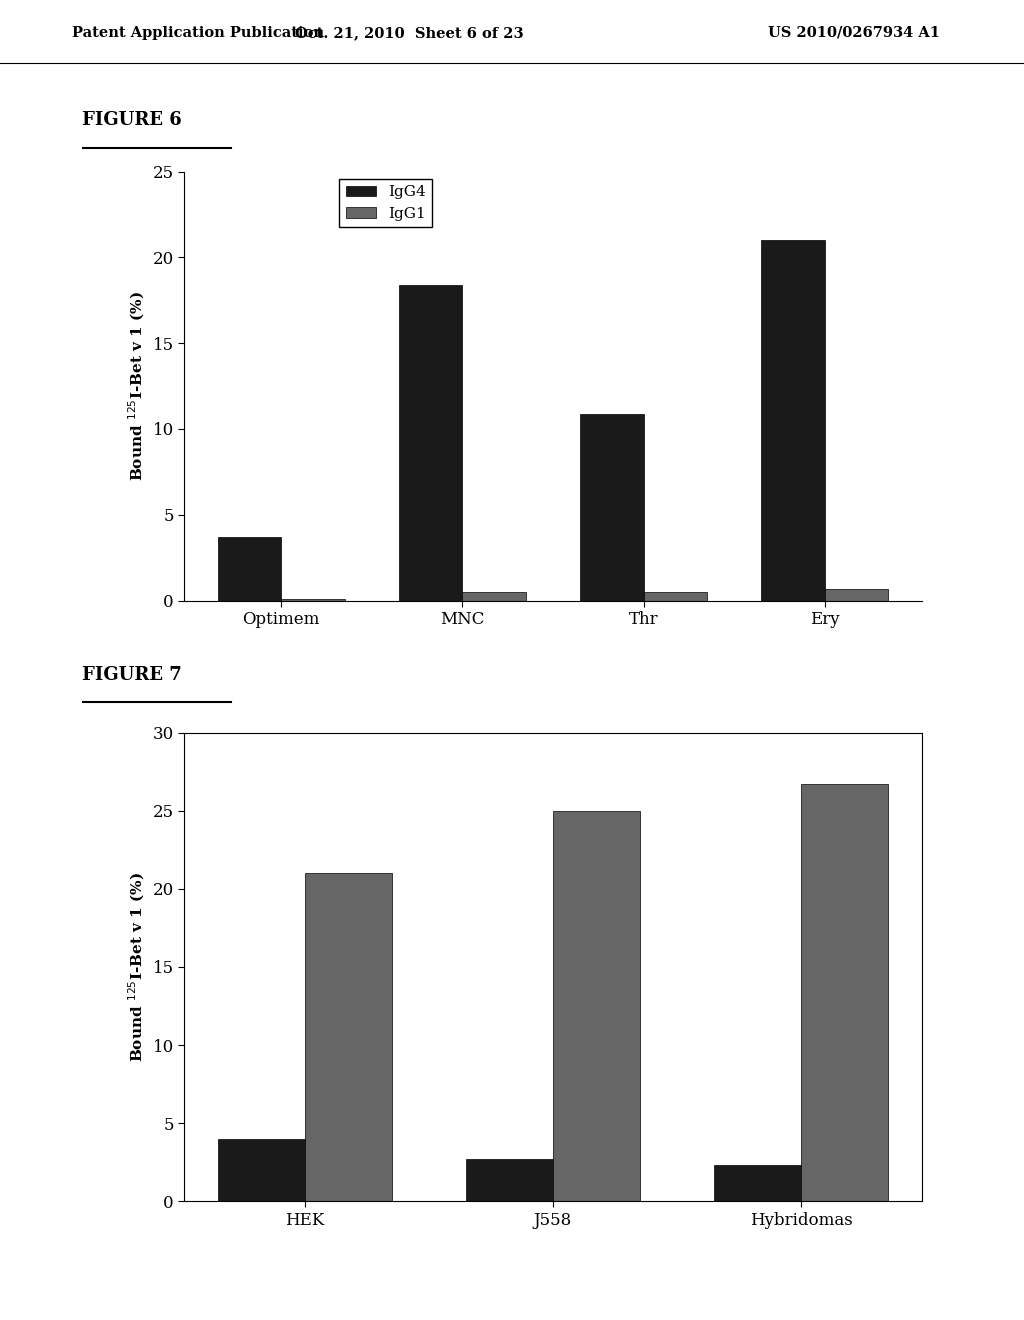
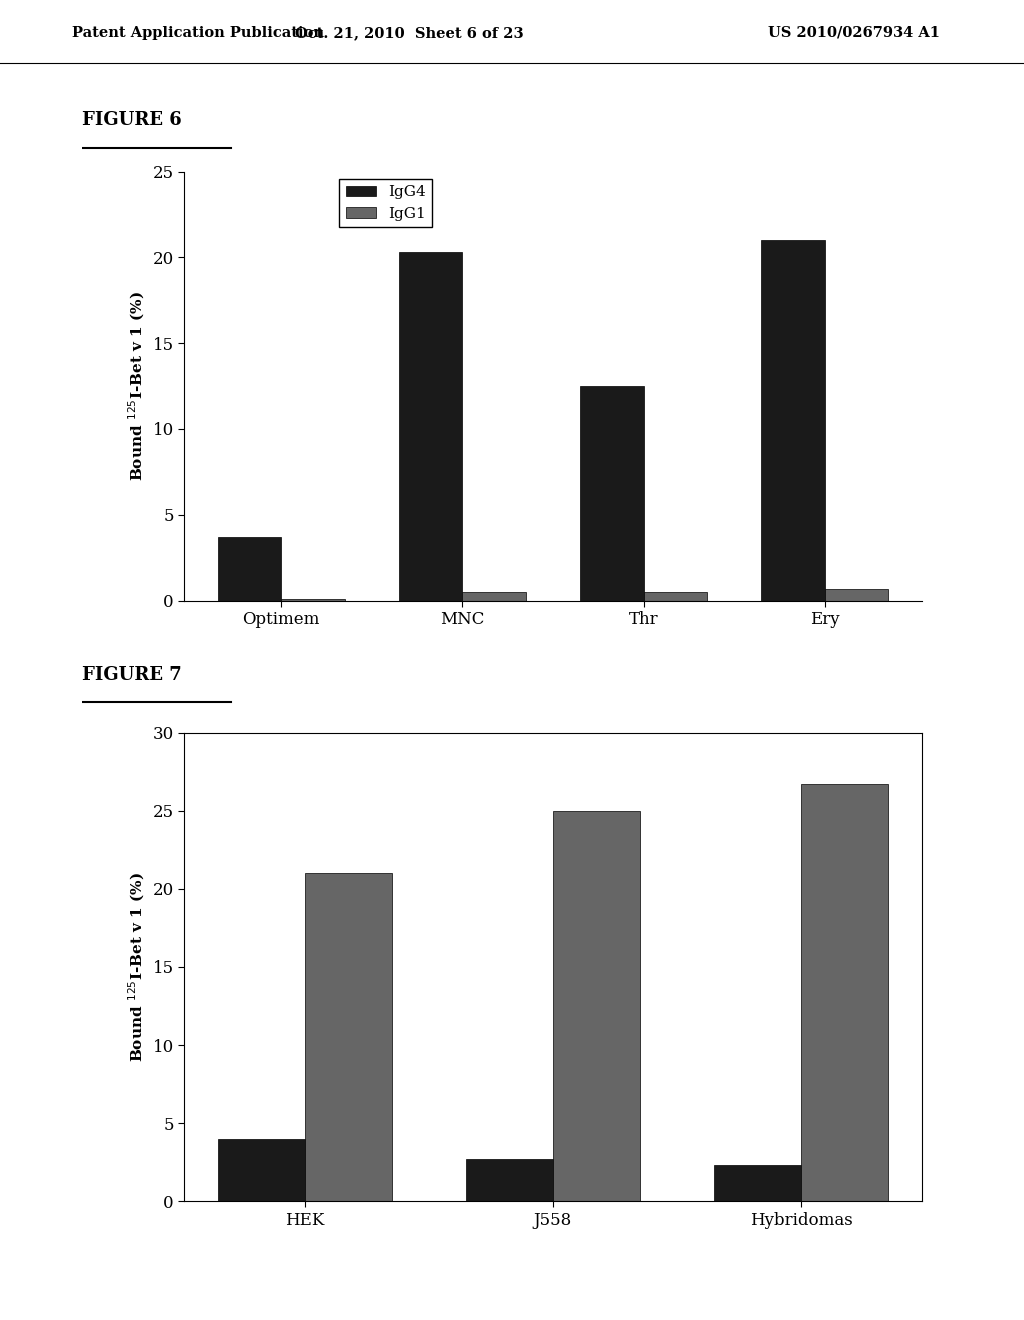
IgG4/MNC: 18.4 -> 20.3
IgG4/Thr: 10.9 -> 12.5
